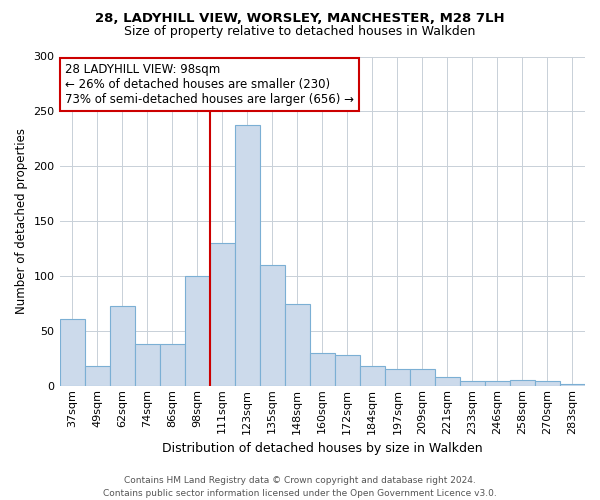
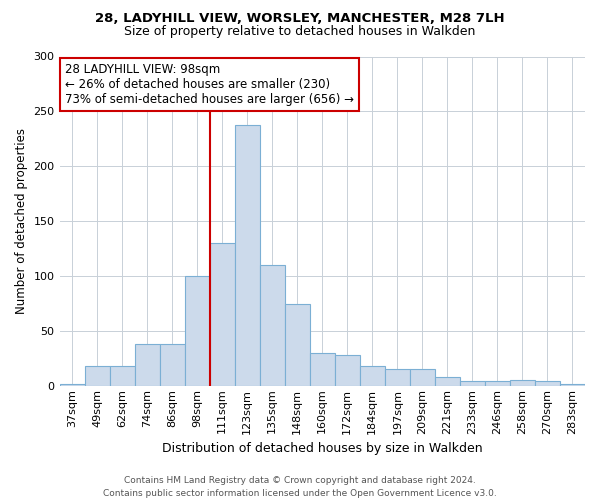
37sqm: 61 -> 2
62sqm: 73 -> 18
